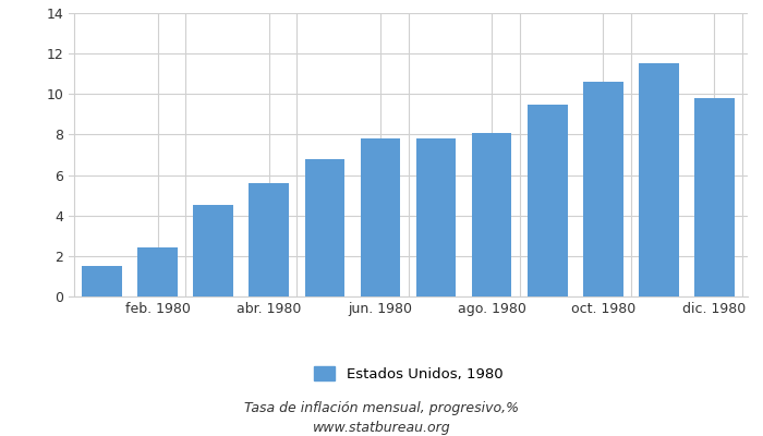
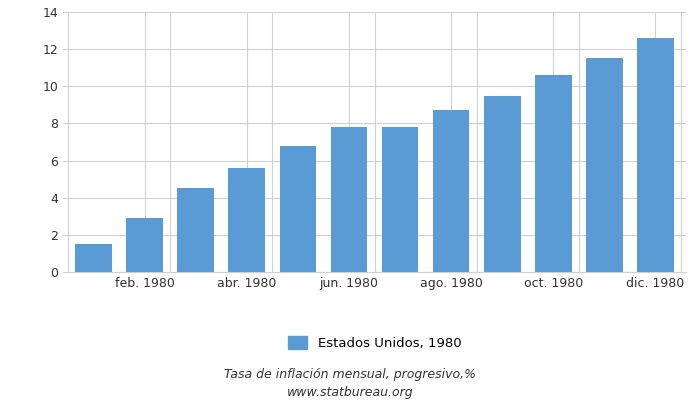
feb. 1980: 2.4 -> 2.9
ago. 1980: 8.1 -> 8.7
dic. 1980: 9.8 -> 12.6
